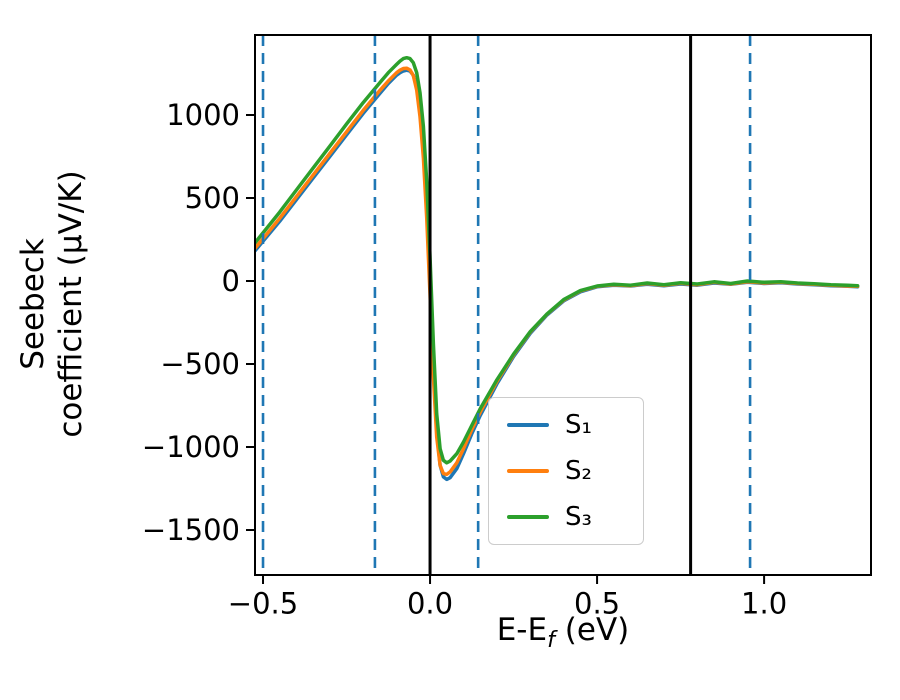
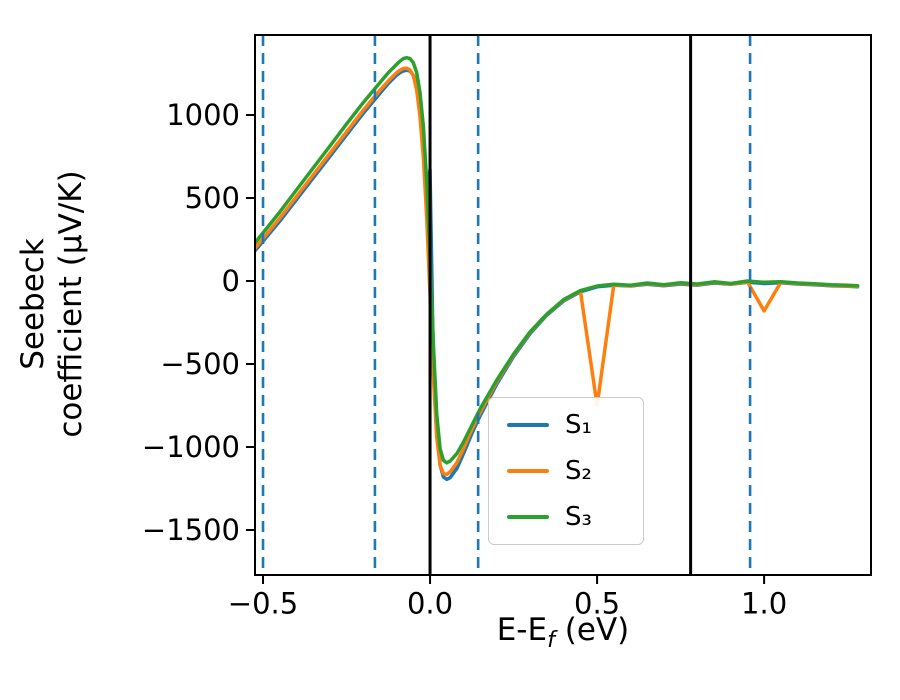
S₁/0.0: 30 -> 670
S₂/0.5: -30 -> -750
S₂/1.0: -10 -> -180
